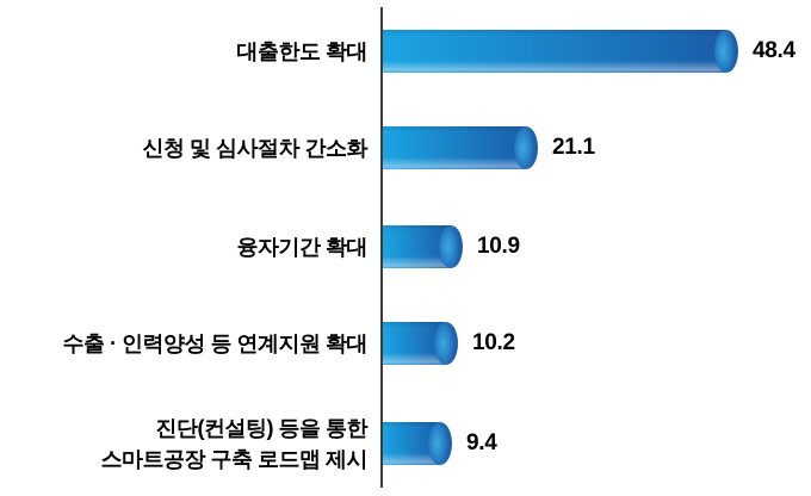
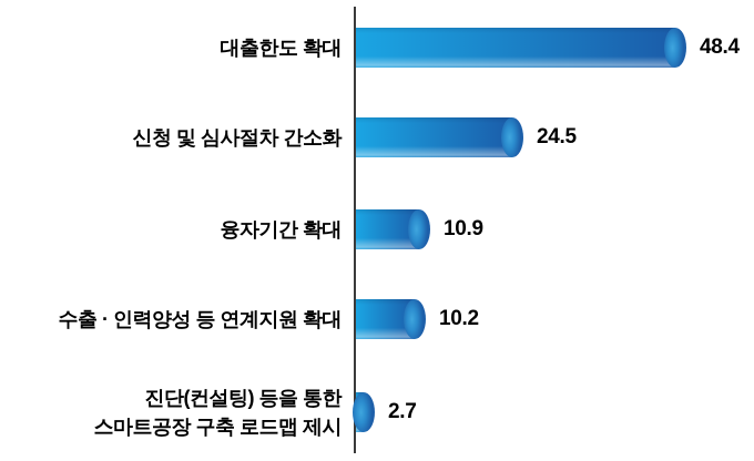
신청 및 심사절차 간소화: 21.1 -> 24.5
진단(컨설팅) 등을 통한 스마트공장 구축 로드맵 제시: 9.4 -> 2.7
